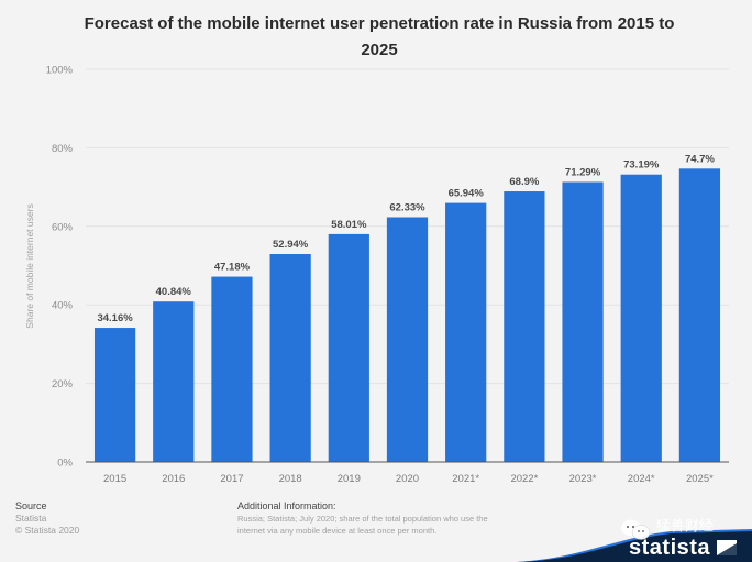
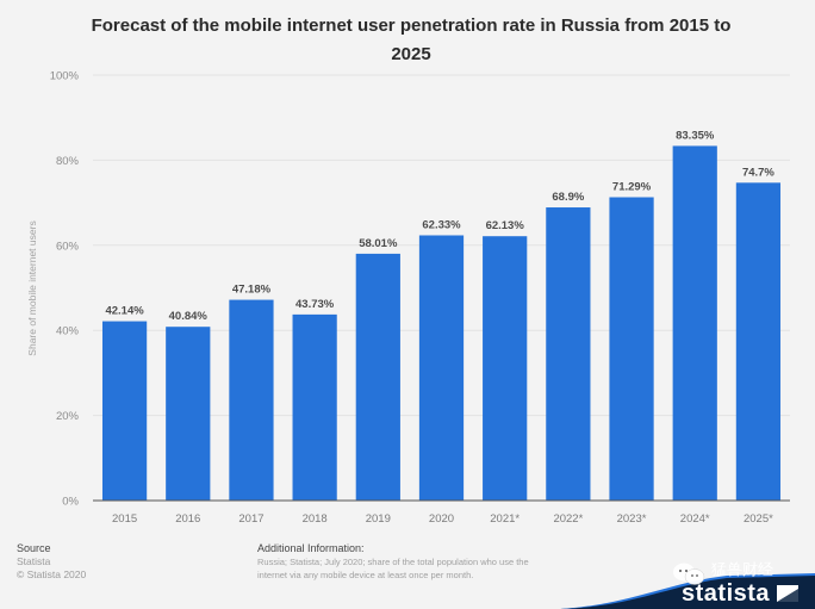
2015: 34.16% -> 42.14%
2018: 52.94% -> 43.73%
2021*: 65.94% -> 62.13%
2024*: 73.19% -> 83.35%
